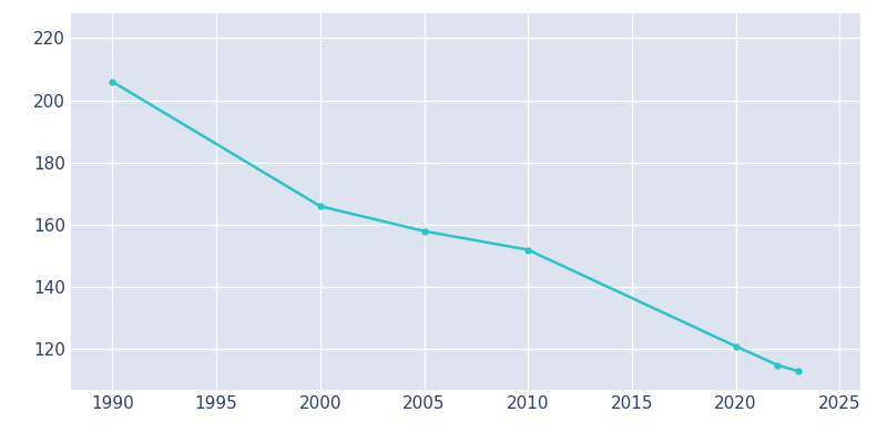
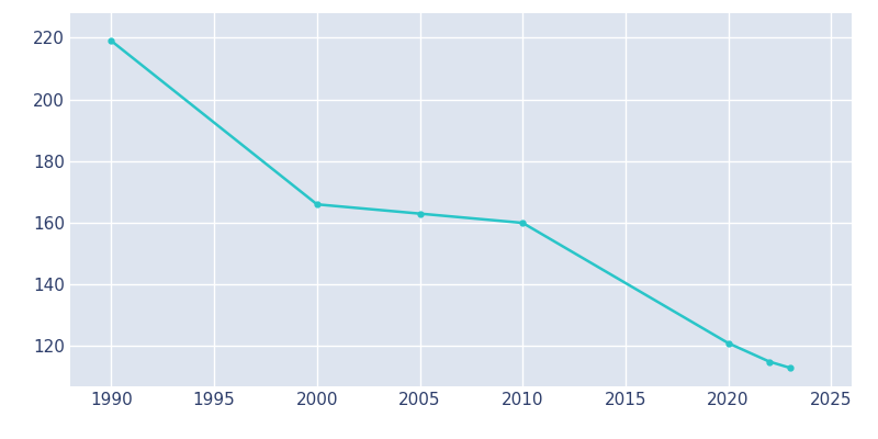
1990: 206 -> 219
2005: 158 -> 163
2010: 152 -> 160
